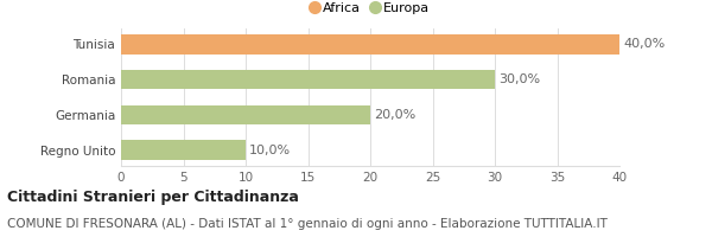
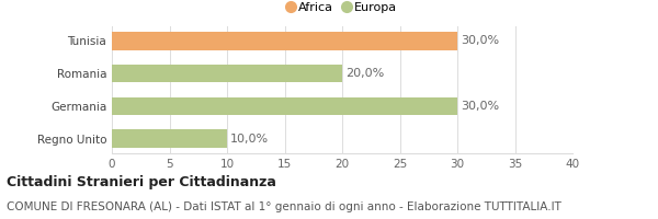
Tunisia: 40,0% -> 30,0%
Romania: 30,0% -> 20,0%
Germania: 20,0% -> 30,0%
